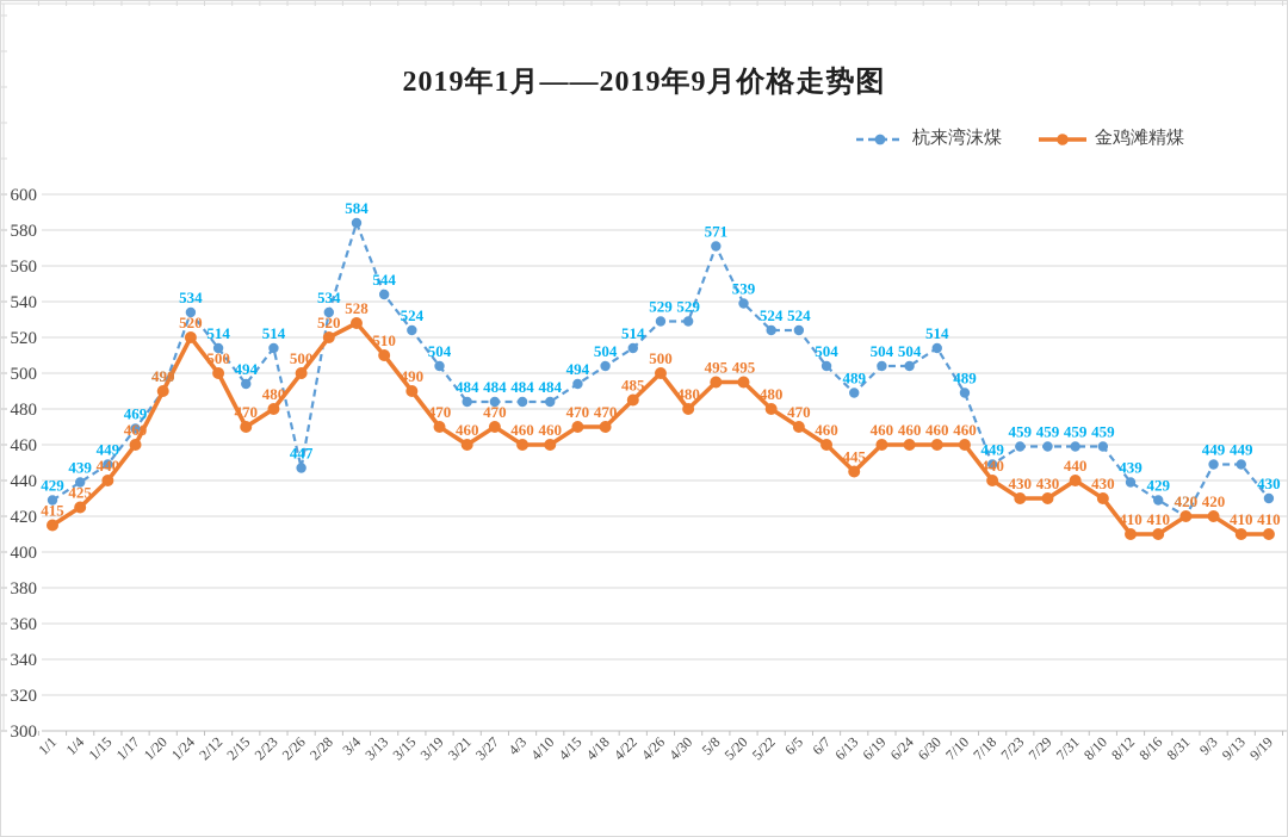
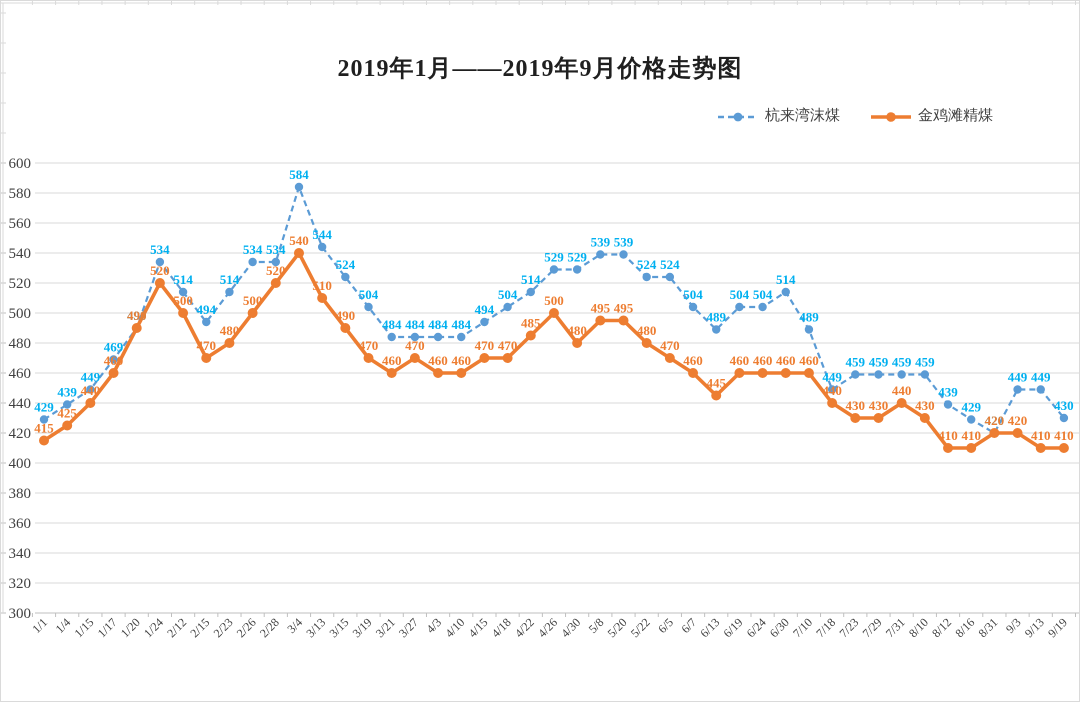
杭来湾沫煤/2/26: 447 -> 534
金鸡滩精煤/3/4: 528 -> 540
杭来湾沫煤/5/8: 571 -> 539
